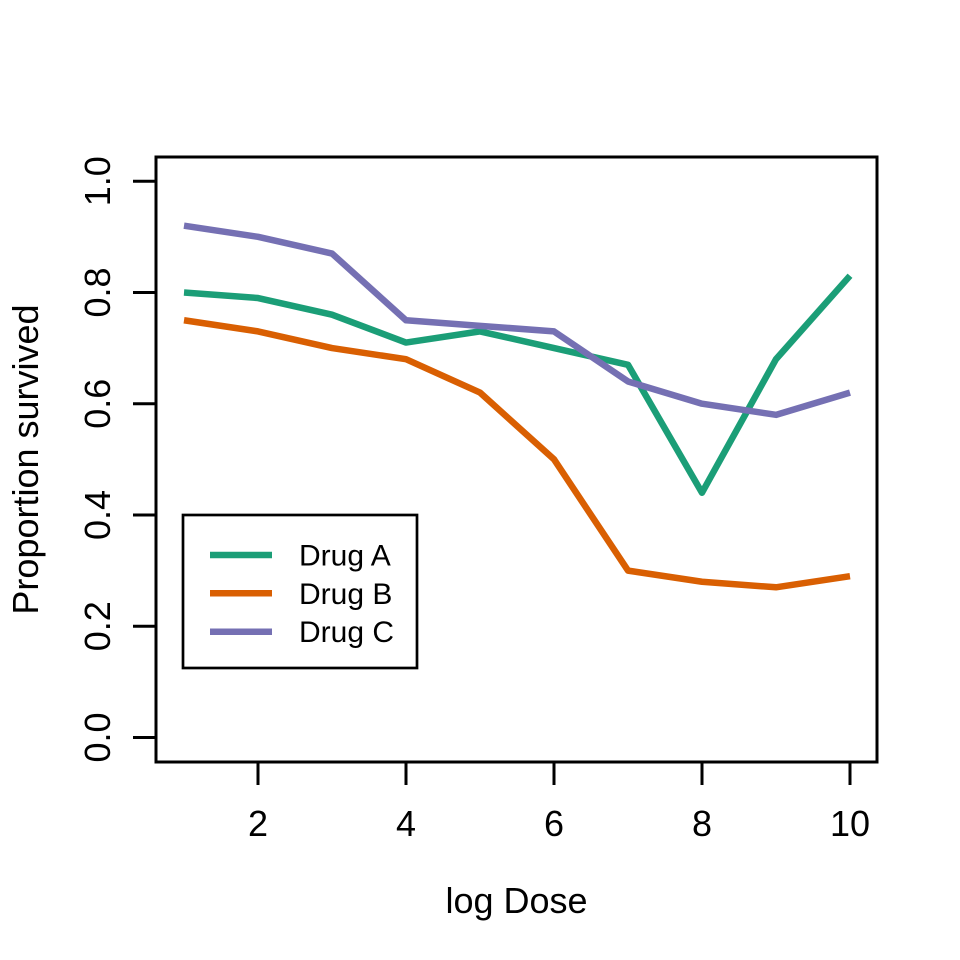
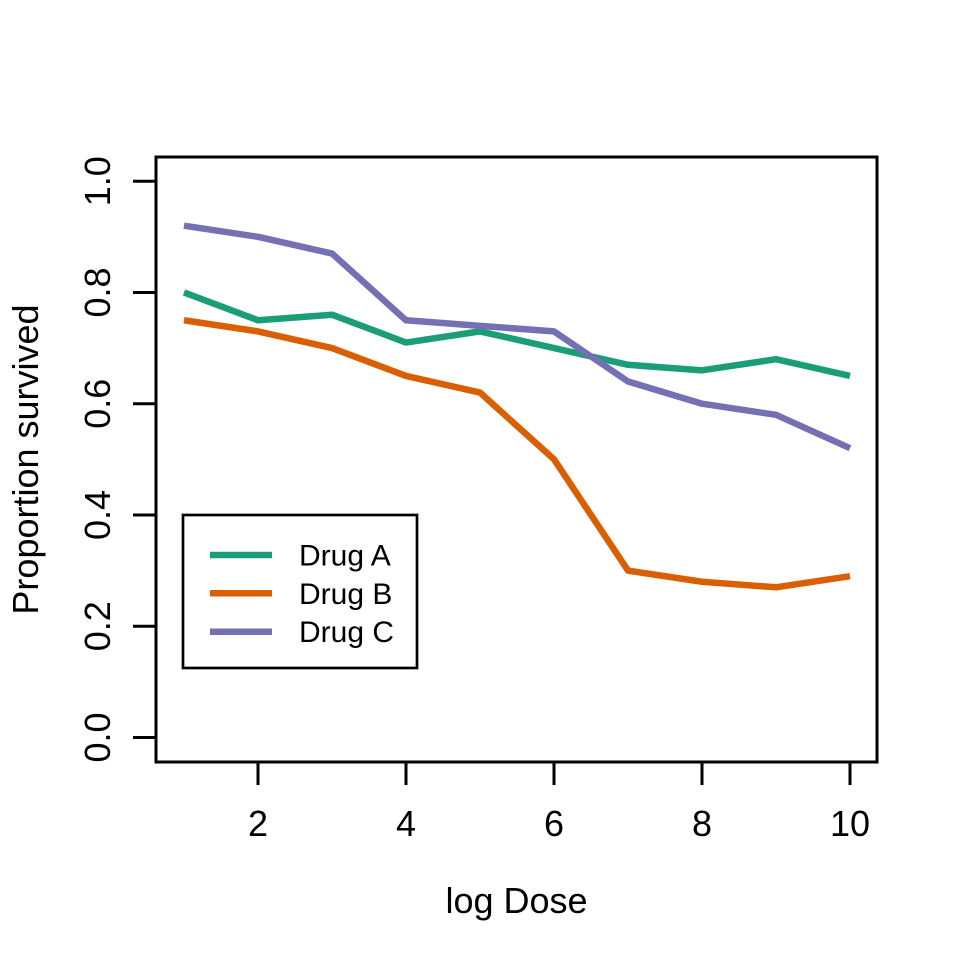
Drug A/2: 0.79 -> 0.75
Drug B/4: 0.68 -> 0.65
Drug A/8: 0.44 -> 0.66
Drug A/10: 0.83 -> 0.65
Drug C/10: 0.62 -> 0.52
